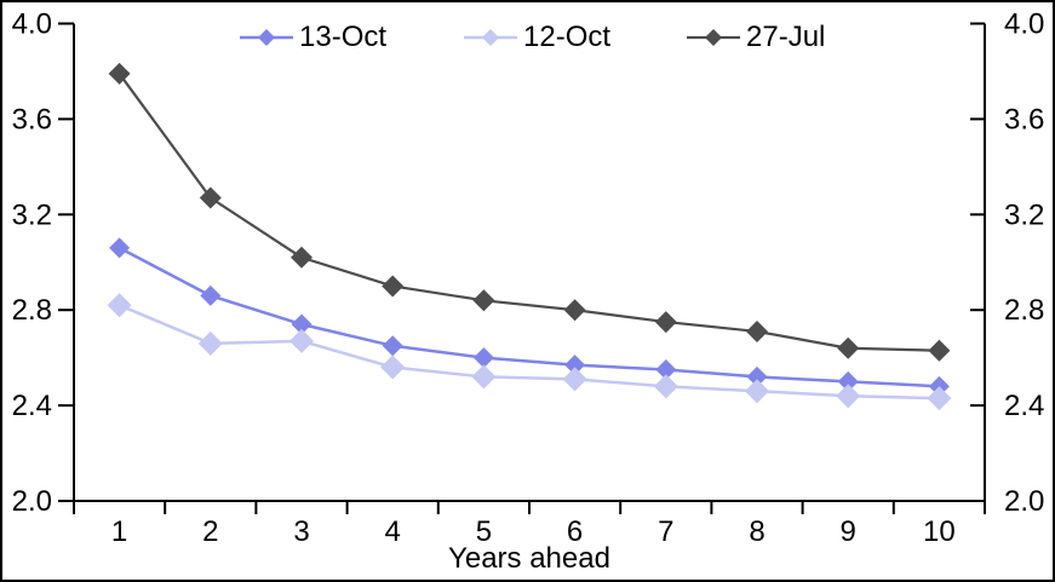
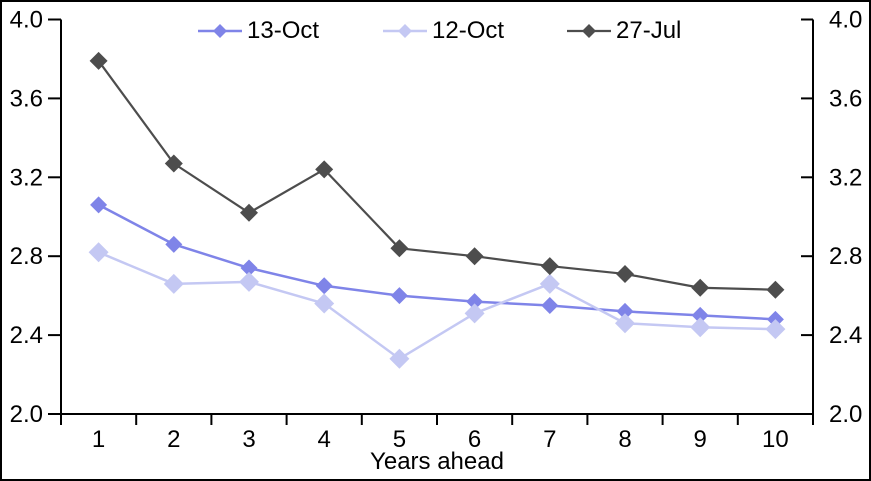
27-Jul/4: 2.90 -> 3.24
12-Oct/5: 2.52 -> 2.28
12-Oct/7: 2.48 -> 2.66
